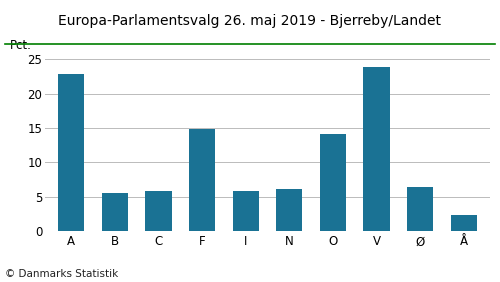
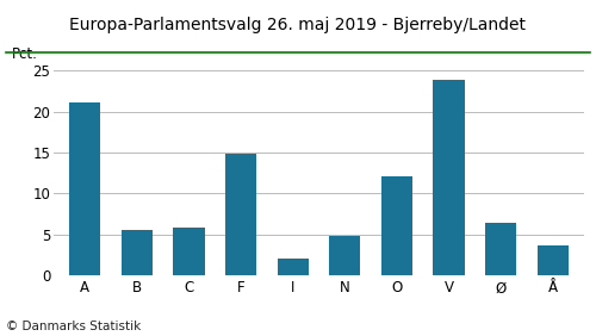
A: 22.8 -> 21.1
I: 5.8 -> 2.0
N: 6.2 -> 4.8
O: 14.2 -> 12.1
Å: 2.4 -> 3.6
